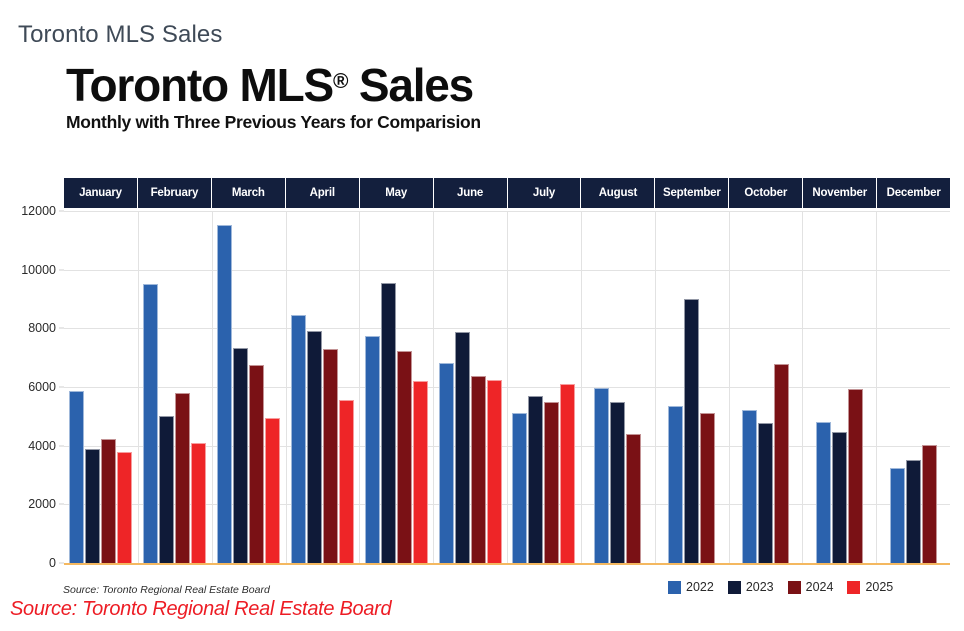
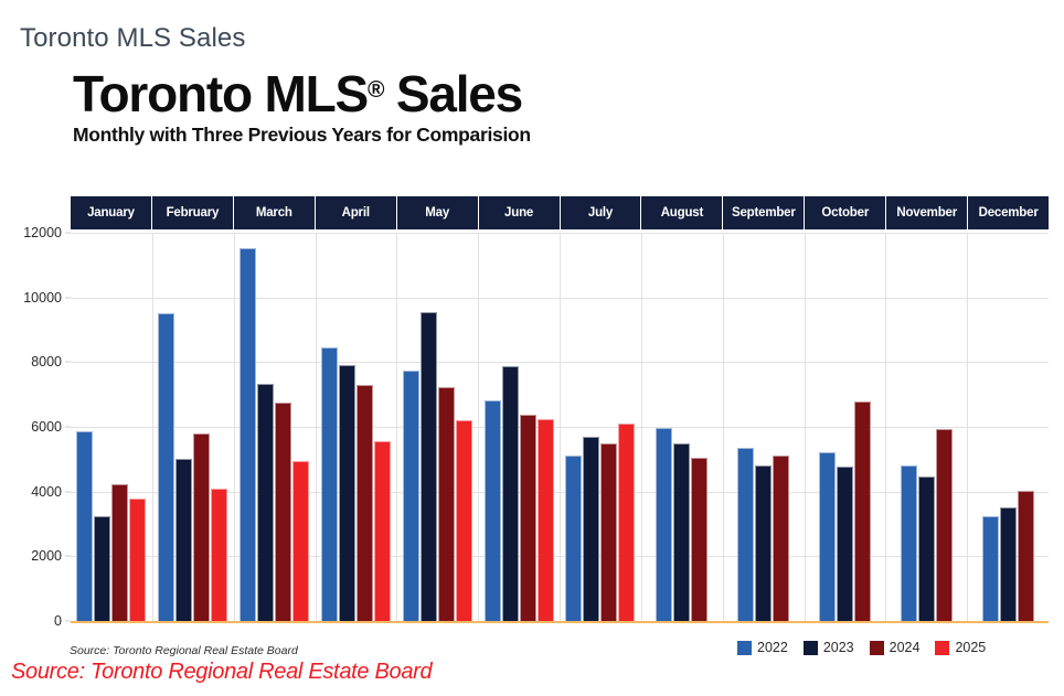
2023/January: 3900 -> 3200
2024/August: 4400 -> 5000
2023/September: 9000 -> 4800
